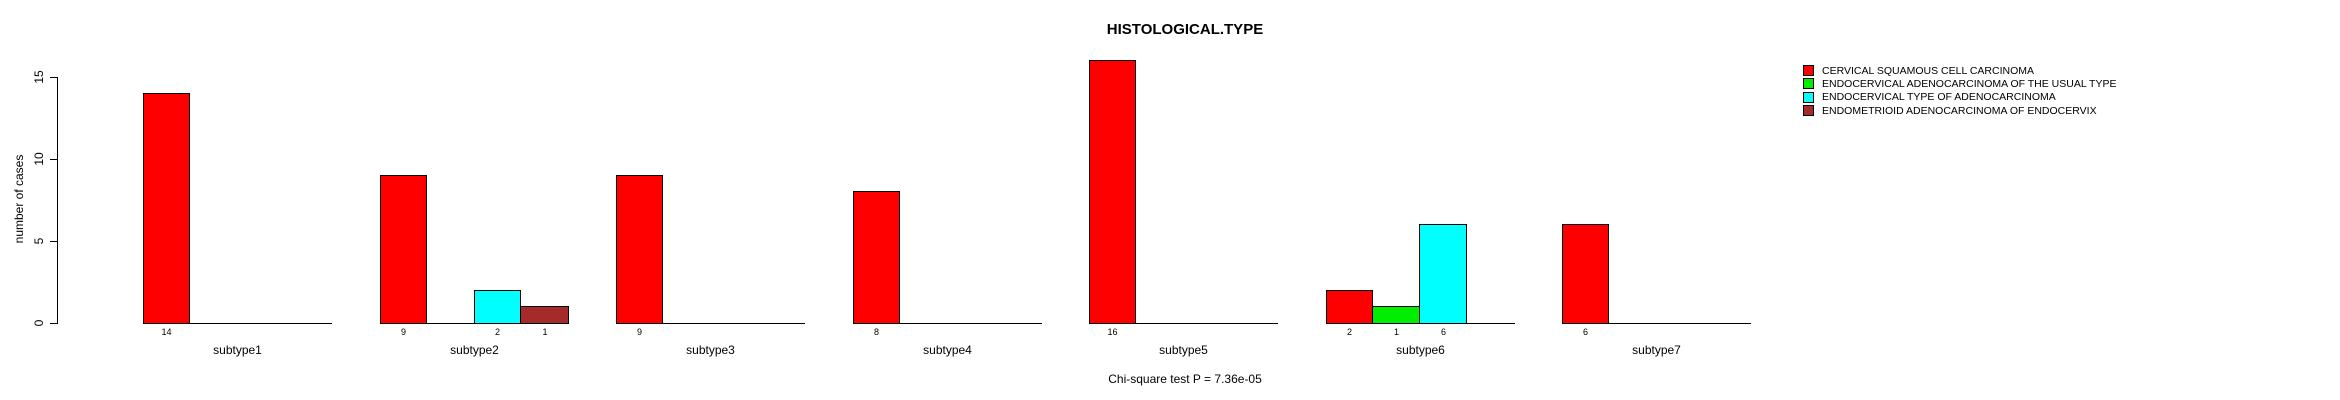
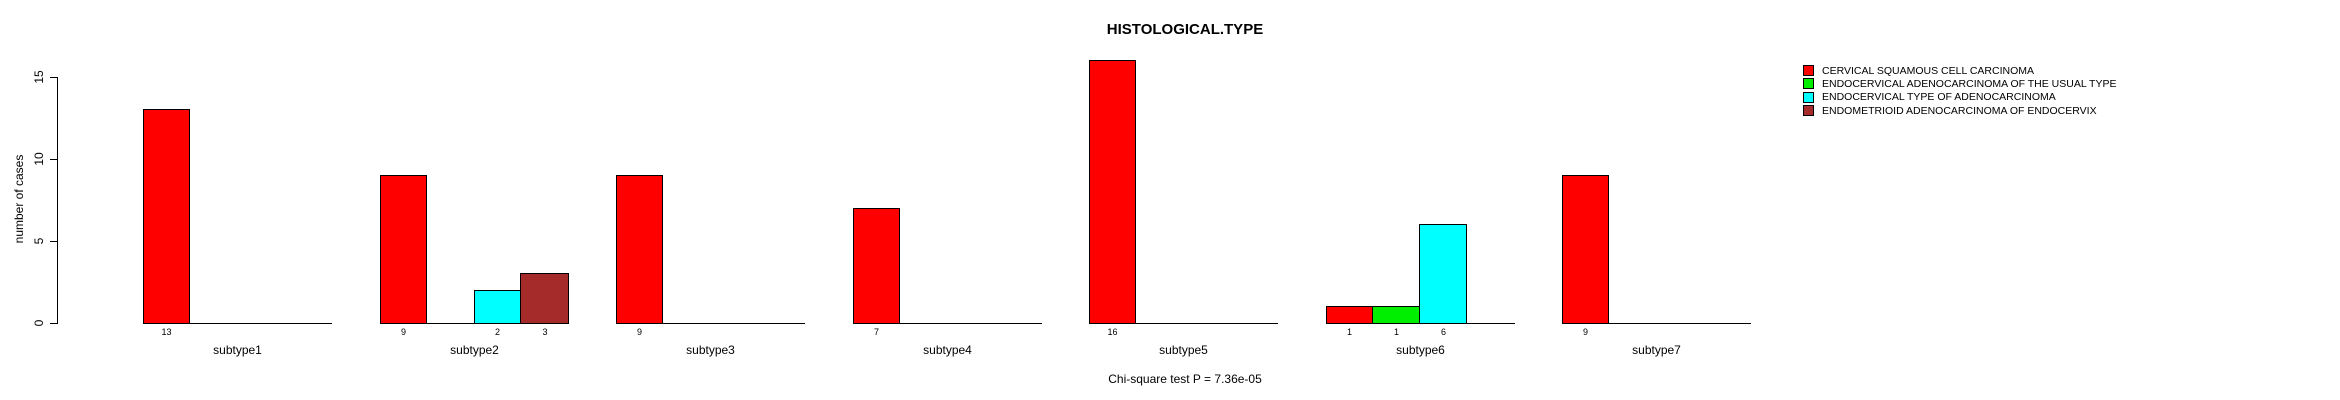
CERVICAL SQUAMOUS CELL CARCINOMA/subtype1: 14 -> 13
ENDOMETRIOID ADENOCARCINOMA OF ENDOCERVIX/subtype2: 1 -> 3
CERVICAL SQUAMOUS CELL CARCINOMA/subtype4: 8 -> 7
CERVICAL SQUAMOUS CELL CARCINOMA/subtype6: 2 -> 1
CERVICAL SQUAMOUS CELL CARCINOMA/subtype7: 6 -> 9
